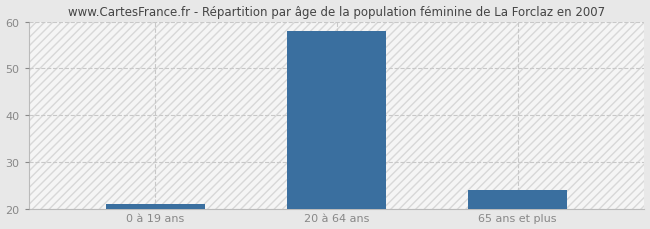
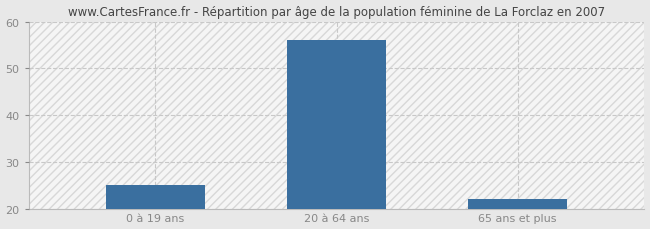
0 à 19 ans: 21 -> 25
20 à 64 ans: 58 -> 56
65 ans et plus: 24 -> 22
